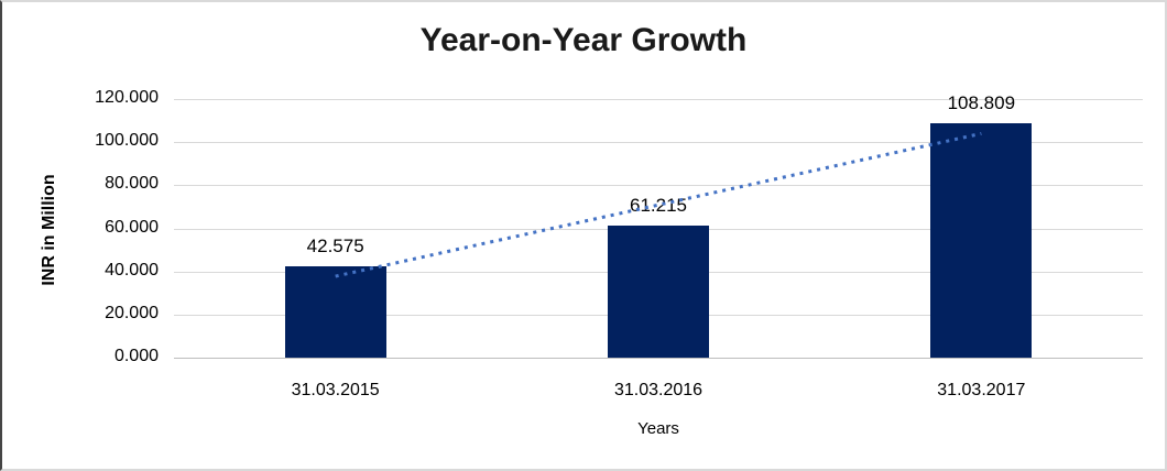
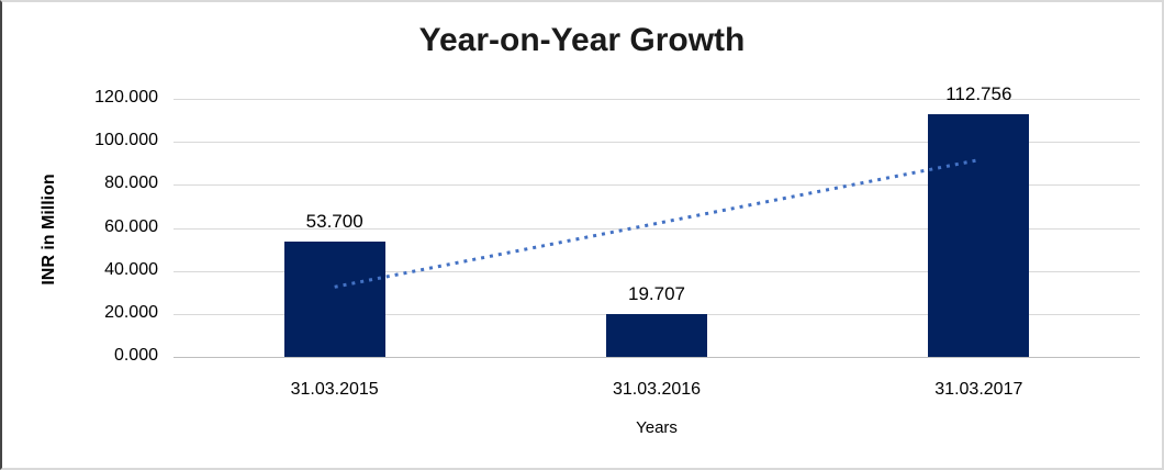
31.03.2015: 42.575 -> 53.700
31.03.2016: 61.215 -> 19.707
31.03.2017: 108.809 -> 112.756
